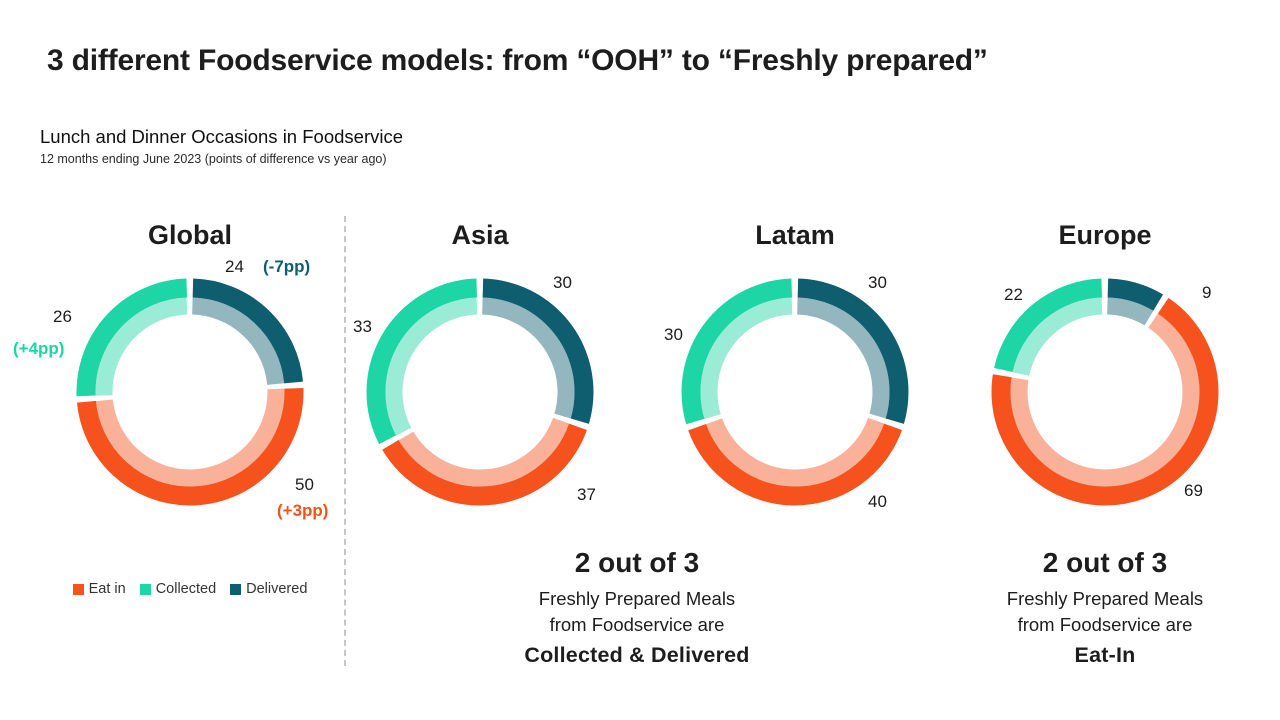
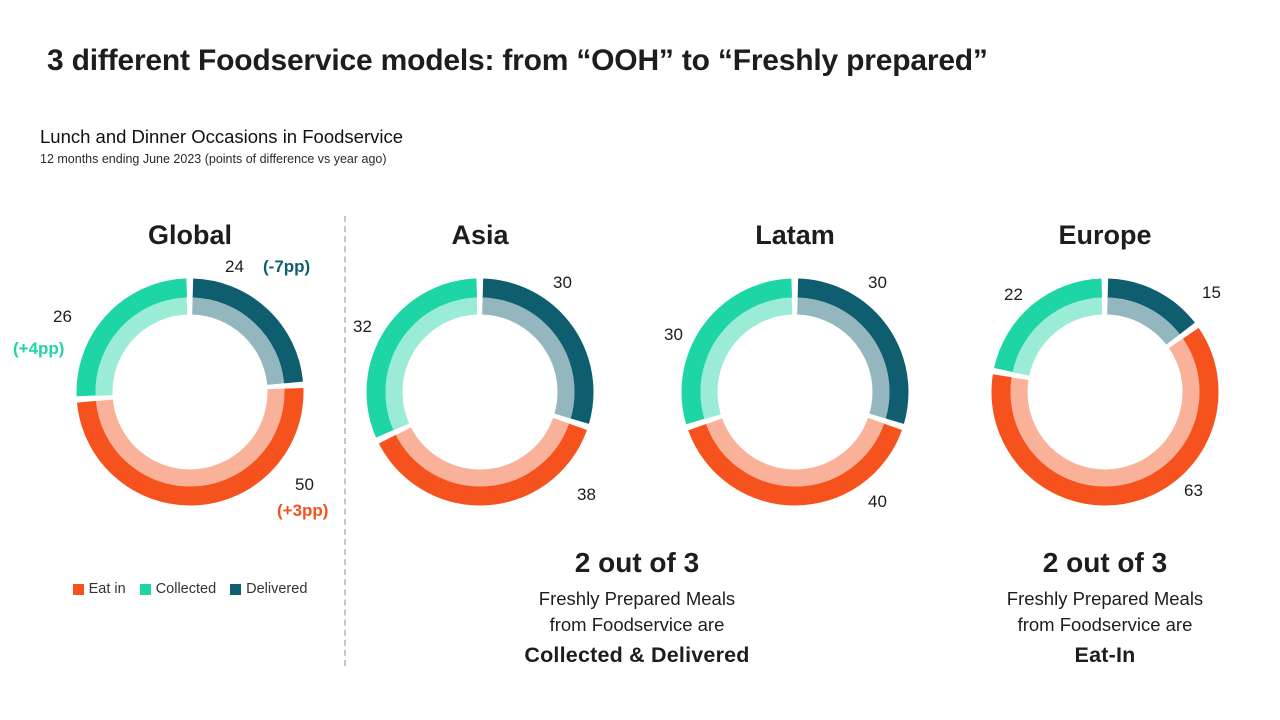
Asia/Eat in: 37 -> 38
Asia/Collected: 33 -> 32
Europe/Delivered: 9 -> 15
Europe/Eat in: 69 -> 63
